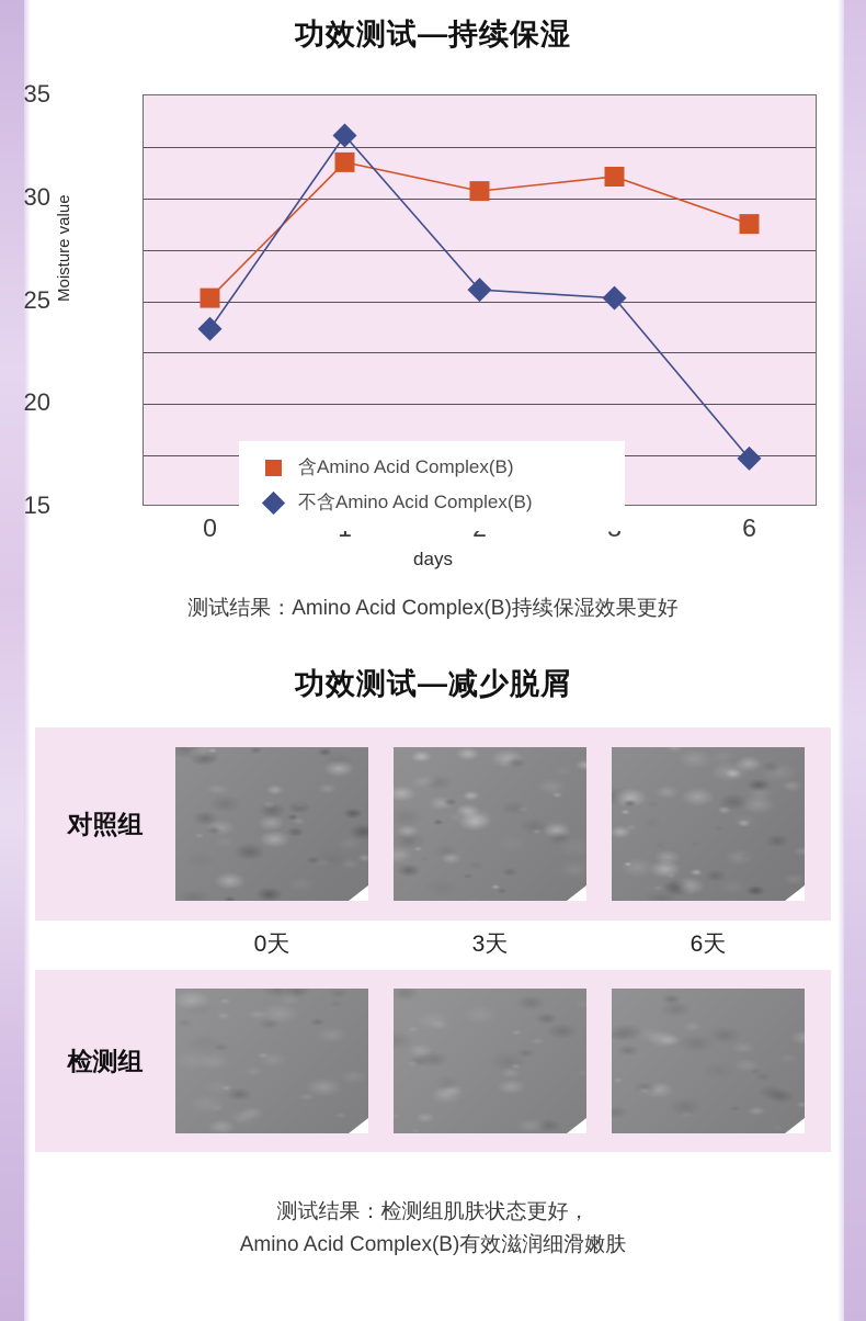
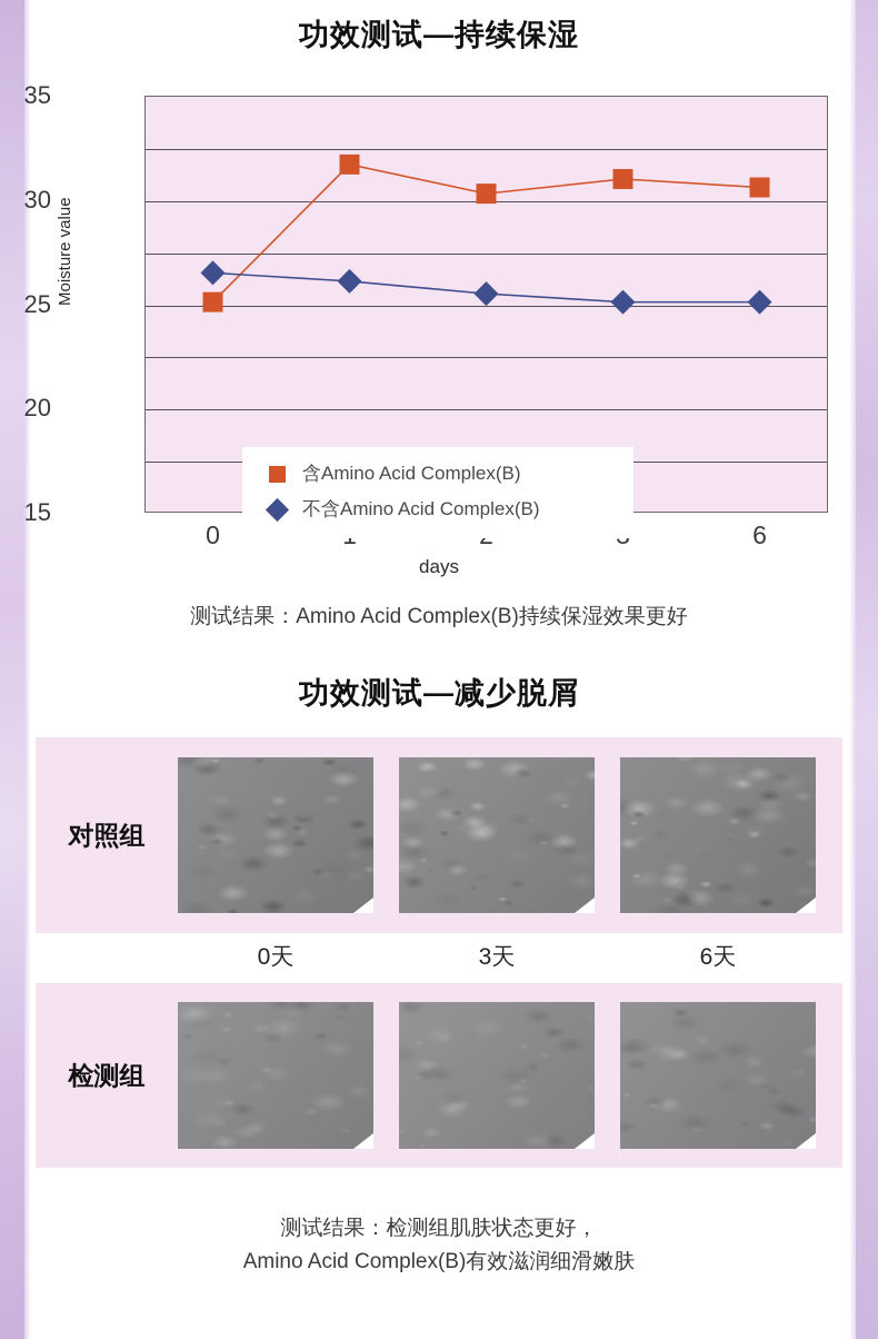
不含Amino Acid Complex(B)/0: 23.6 -> 26.5
不含Amino Acid Complex(B)/1: 33.0 -> 26.1
含Amino Acid Complex(B)/6: 28.7 -> 30.6
不含Amino Acid Complex(B)/6: 17.3 -> 25.1
